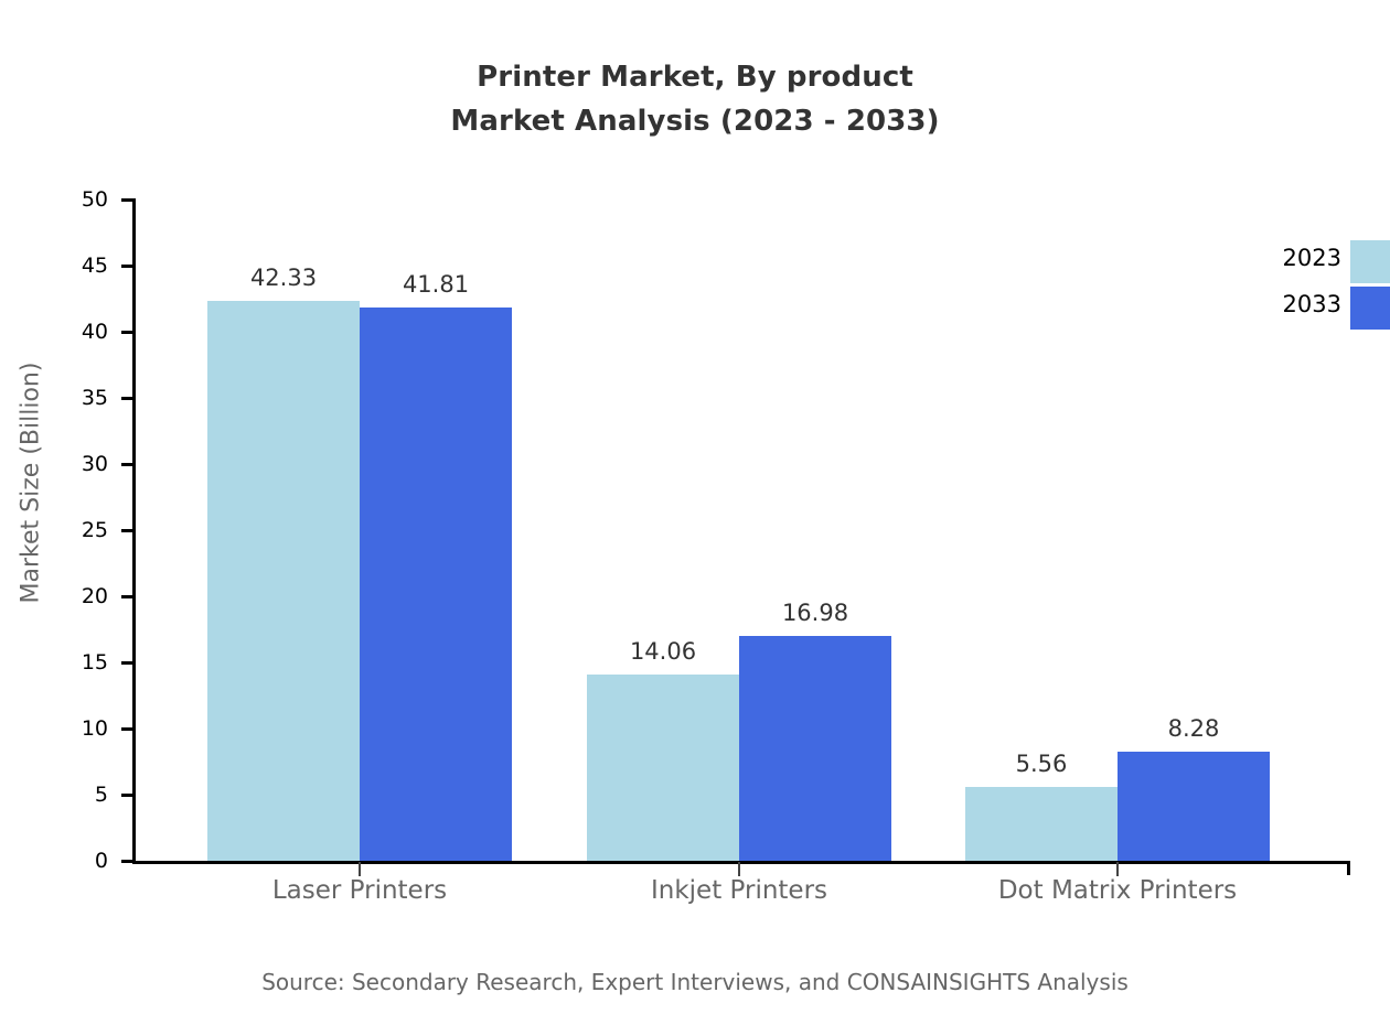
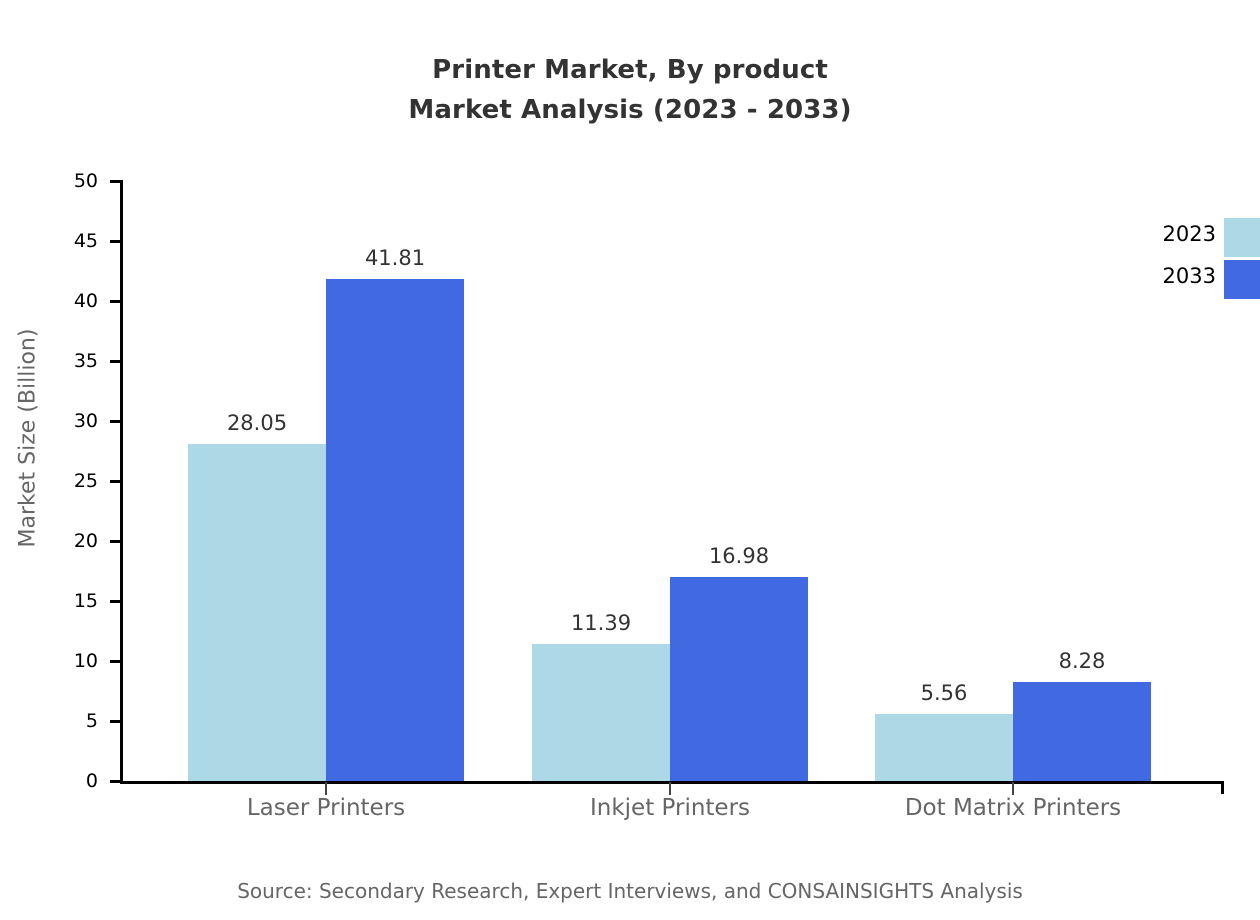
2023/Laser Printers: 42.33 -> 28.05
2023/Inkjet Printers: 14.06 -> 11.39
